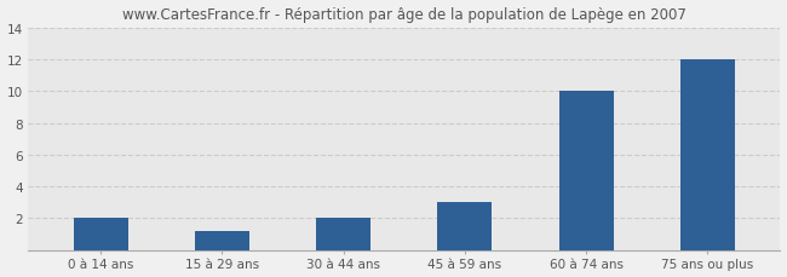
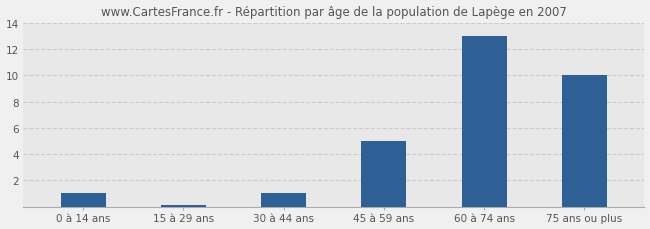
0 à 14 ans: 2.0 -> 1.0
15 à 29 ans: 1.2 -> 0.1
30 à 44 ans: 2.0 -> 1.0
45 à 59 ans: 3.0 -> 5.0
60 à 74 ans: 10.0 -> 13.0
75 ans ou plus: 12.0 -> 10.0
